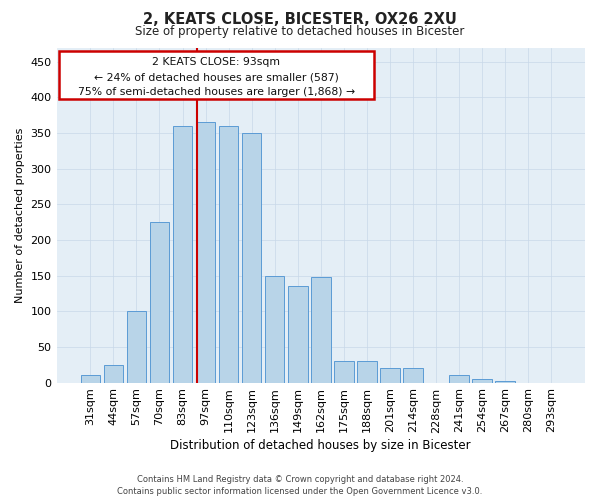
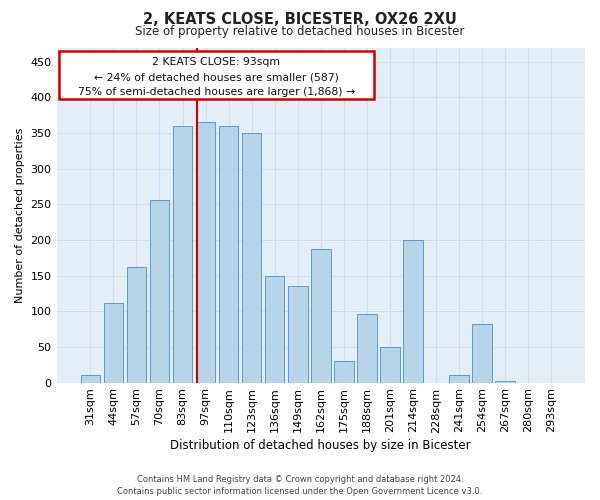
44sqm: 25 -> 112
57sqm: 100 -> 162
70sqm: 225 -> 256
162sqm: 148 -> 188
188sqm: 30 -> 96
201sqm: 20 -> 50
214sqm: 20 -> 200
254sqm: 5 -> 82
